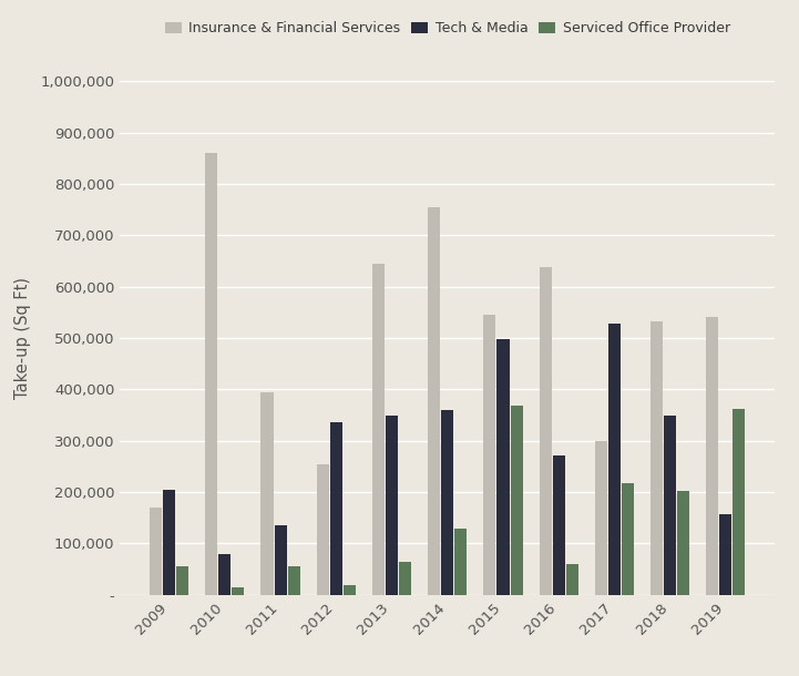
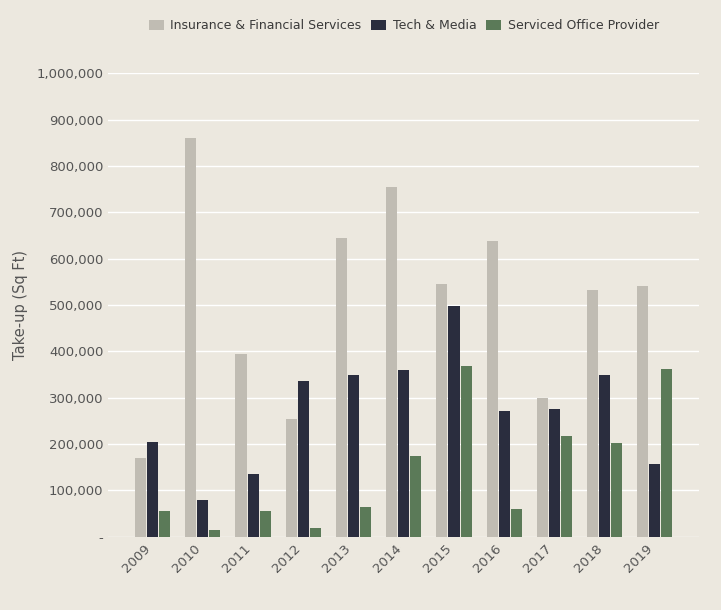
Serviced Office Provider/2014: 130,000 -> 175,000
Tech & Media/2017: 528,000 -> 275,000
